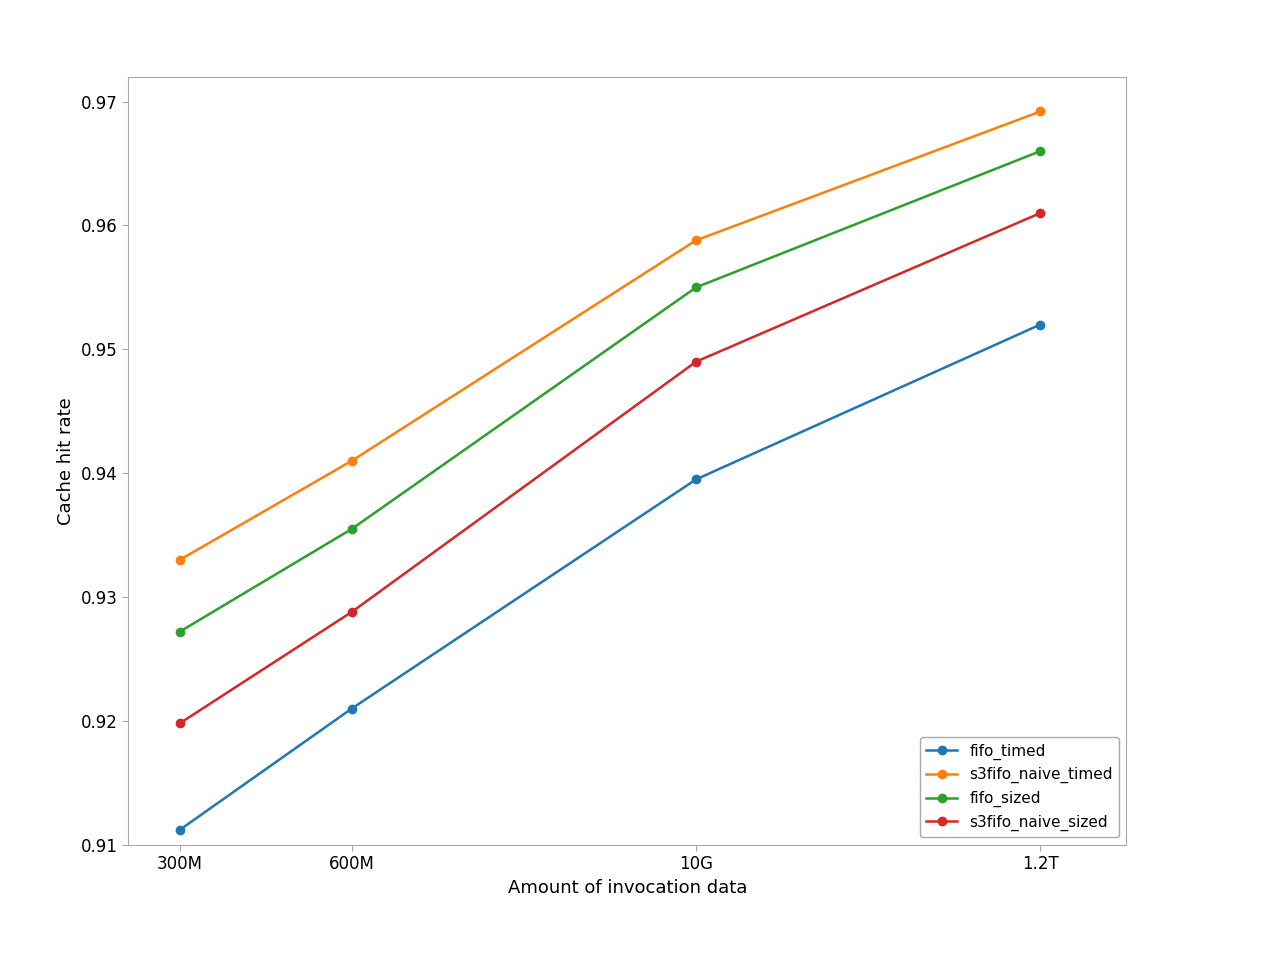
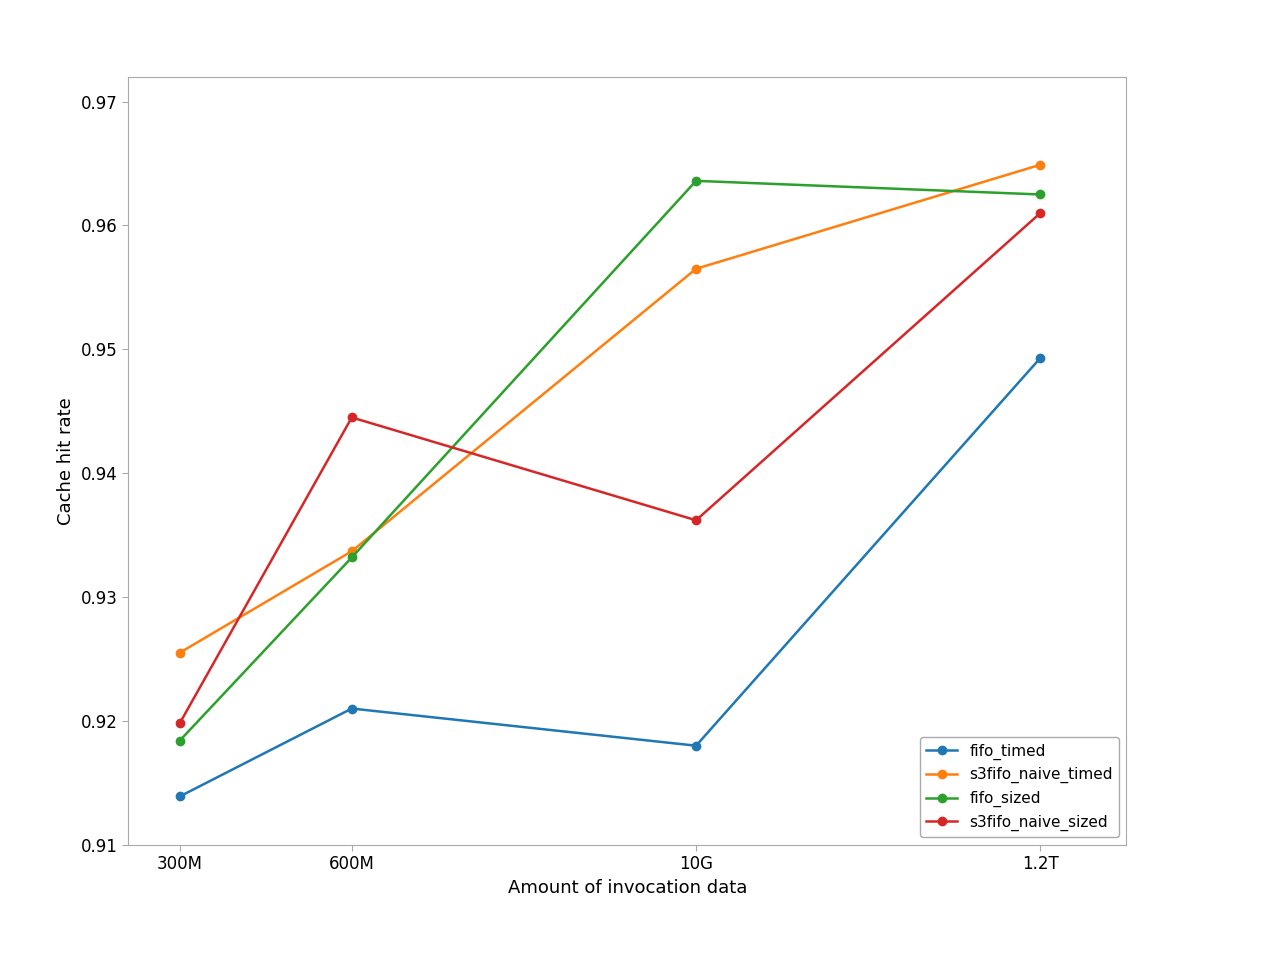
fifo_timed/300M: 0.9112 -> 0.9139
s3fifo_naive_timed/300M: 0.9330 -> 0.9255
fifo_sized/300M: 0.9272 -> 0.9184
s3fifo_naive_timed/600M: 0.9410 -> 0.9337
fifo_sized/600M: 0.9355 -> 0.9332
s3fifo_naive_sized/600M: 0.9288 -> 0.9445
fifo_timed/10G: 0.9395 -> 0.9180
s3fifo_naive_timed/10G: 0.9588 -> 0.9565
fifo_sized/10G: 0.9550 -> 0.9636
s3fifo_naive_sized/10G: 0.9490 -> 0.9362
fifo_timed/1.2T: 0.9520 -> 0.9493
s3fifo_naive_timed/1.2T: 0.9692 -> 0.9649
fifo_sized/1.2T: 0.9660 -> 0.9625
